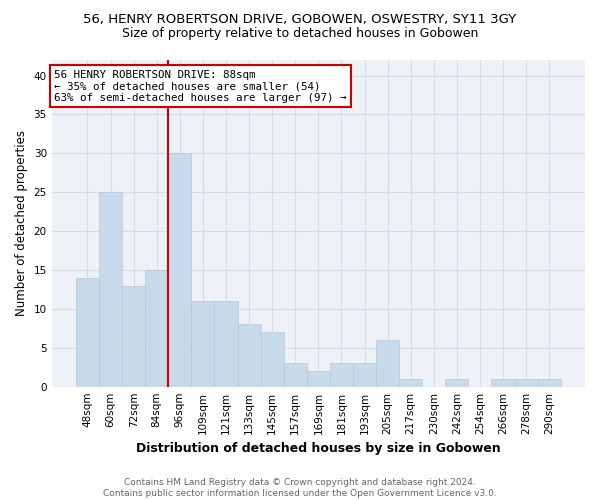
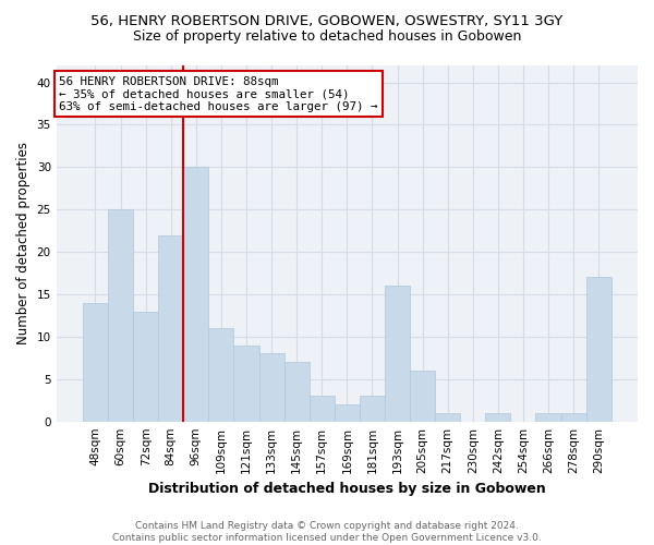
84sqm: 15 -> 22
121sqm: 11 -> 9
193sqm: 3 -> 16
290sqm: 1 -> 17
